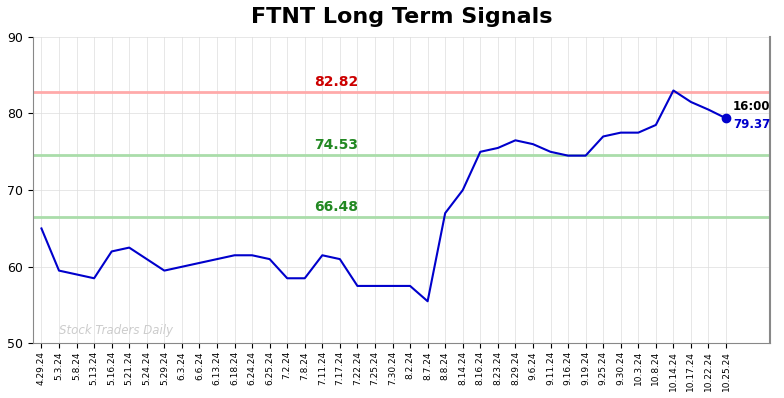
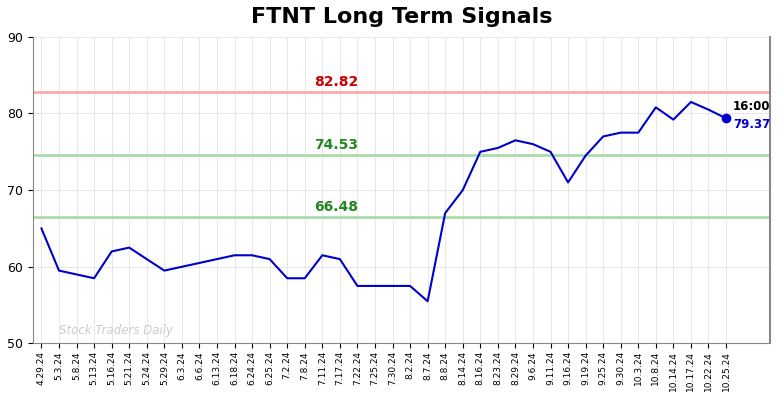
9.16.24: 74.5 -> 71.0
10.8.24: 78.5 -> 80.8
10.14.24: 83.0 -> 79.2
